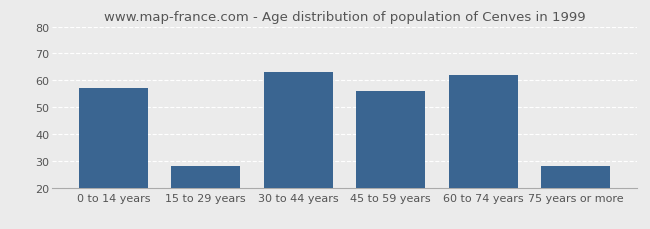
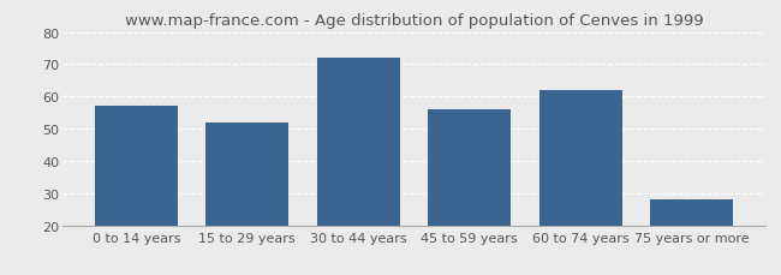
15 to 29 years: 28 -> 52
30 to 44 years: 63 -> 72
